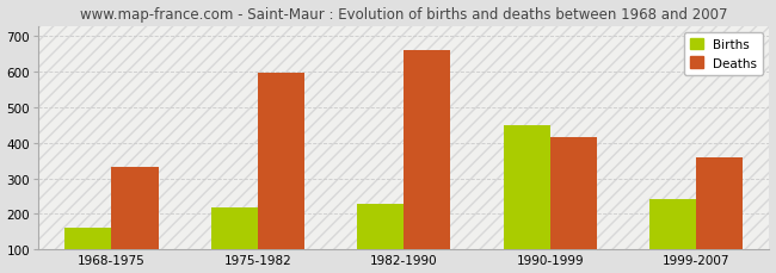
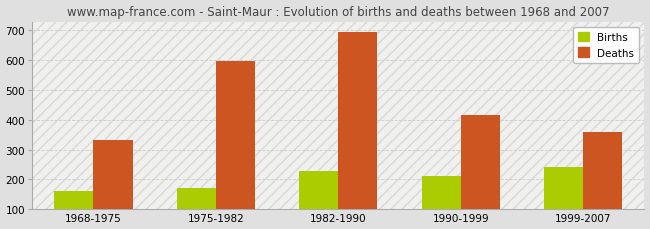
Births/1975-1982: 220 -> 172
Deaths/1982-1990: 660 -> 695
Births/1990-1999: 450 -> 210
